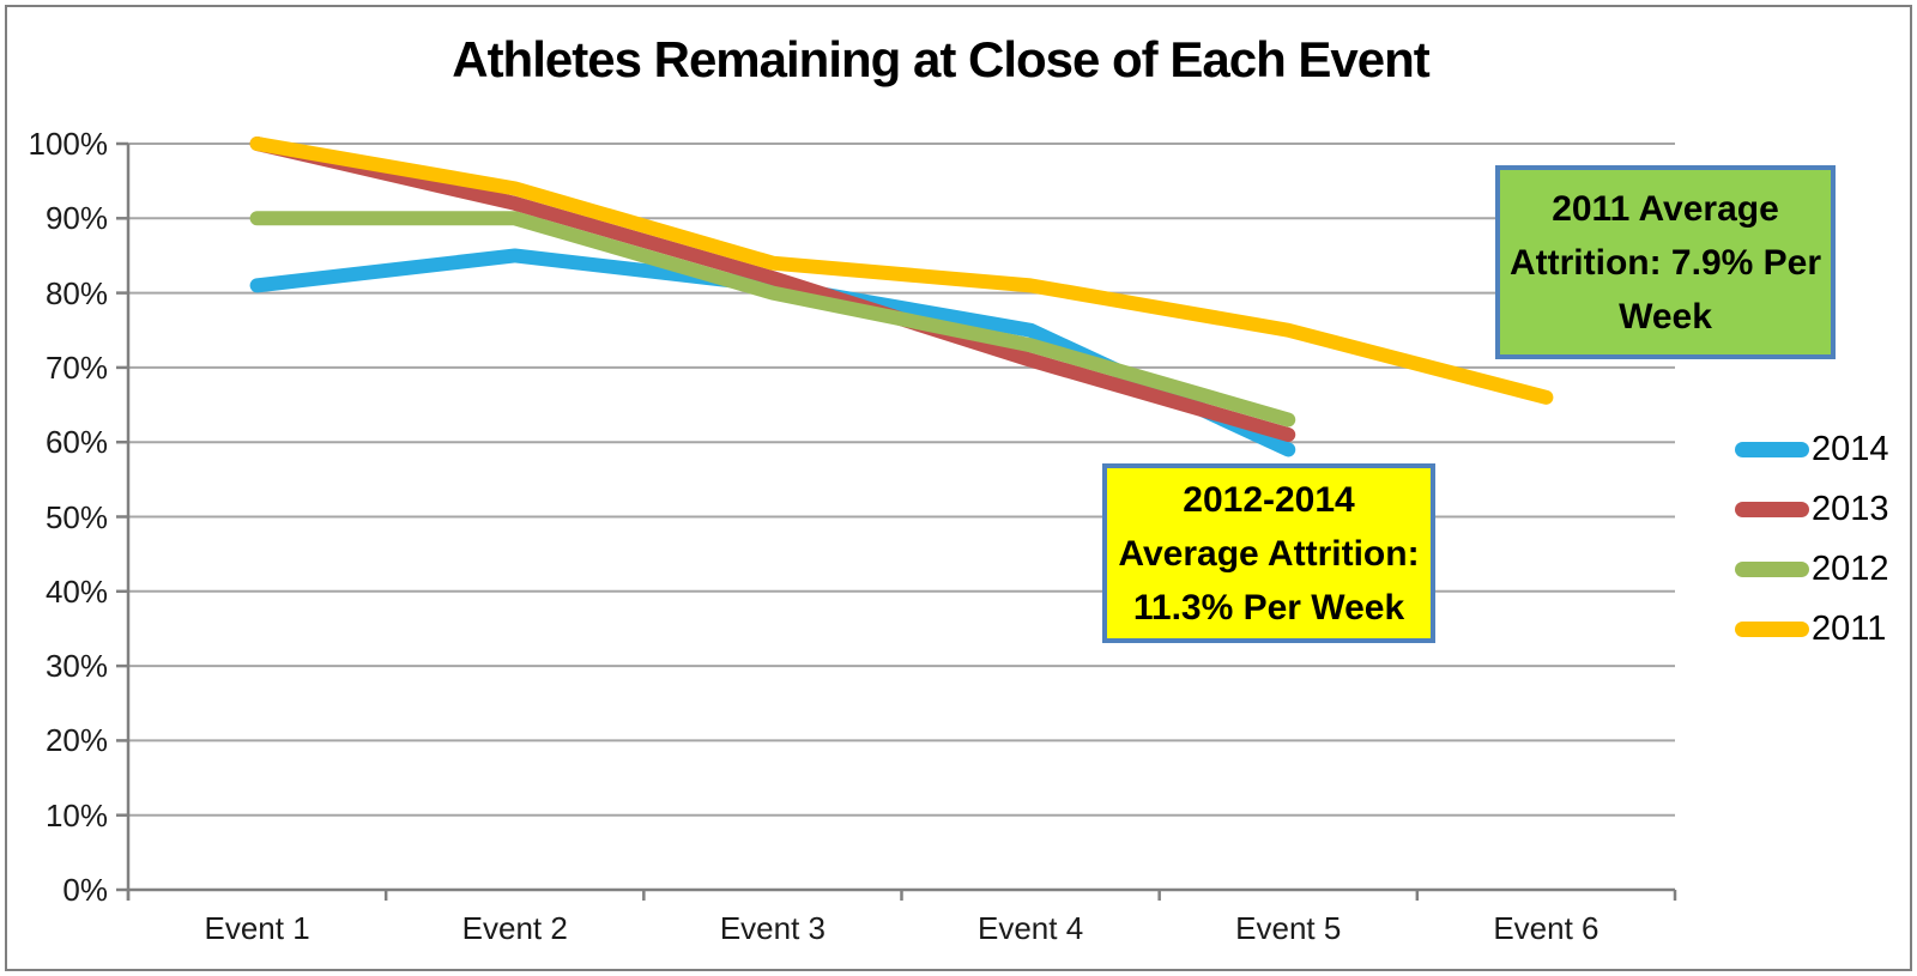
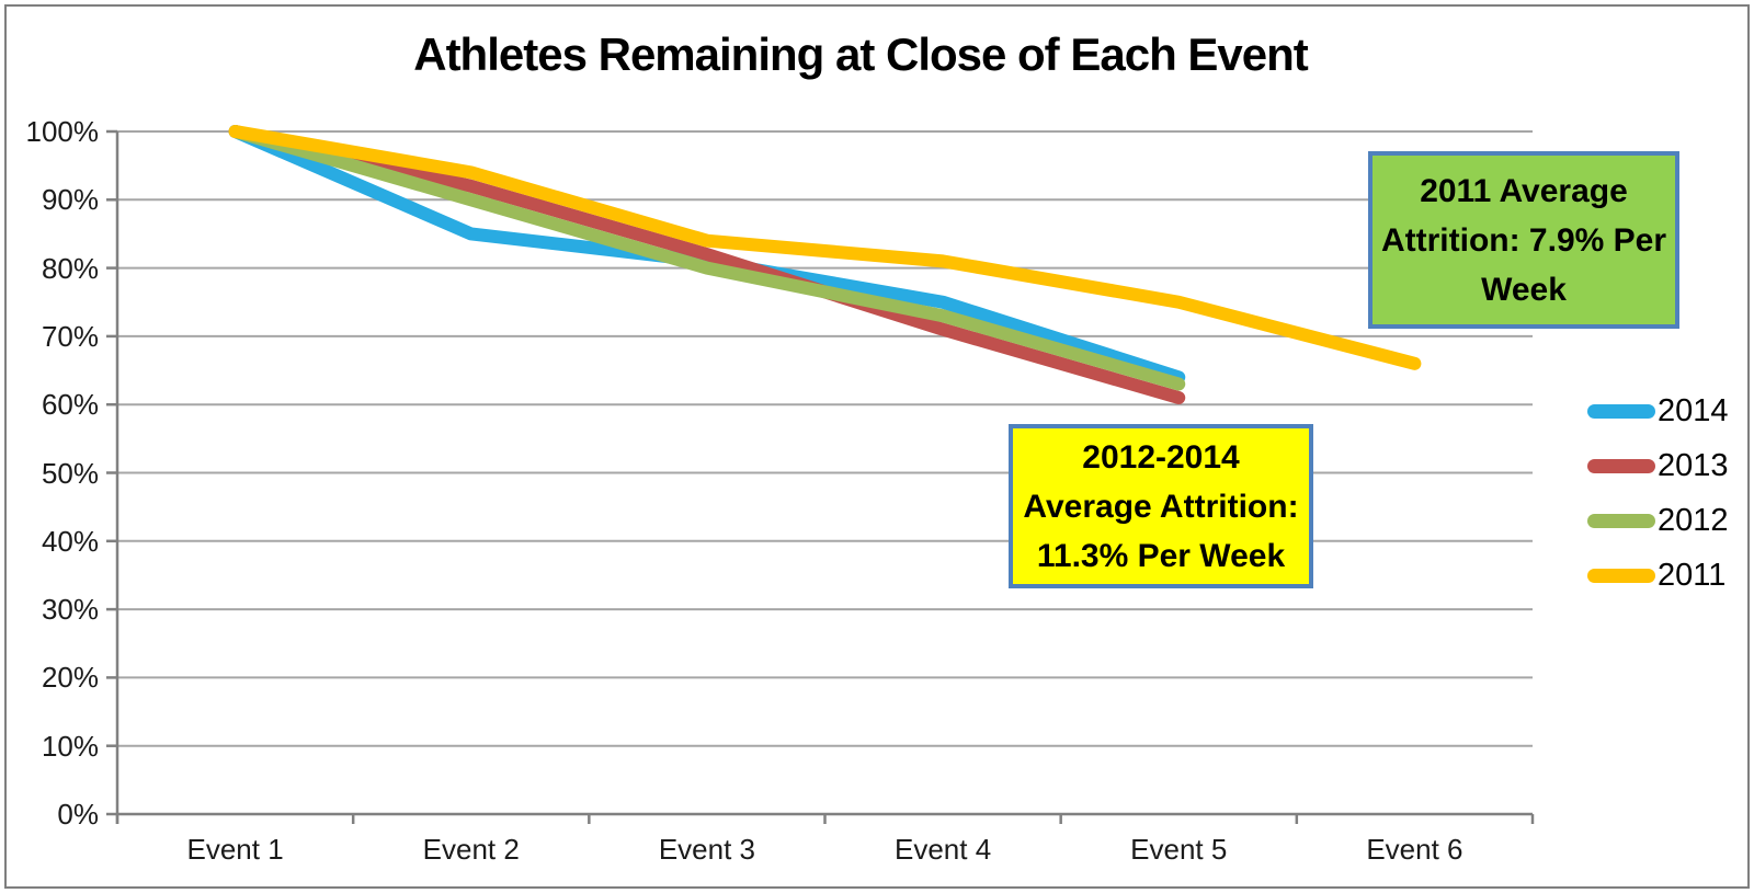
2014/Event 1: 81% -> 100%
2012/Event 1: 90% -> 100%
2014/Event 5: 59% -> 64%
